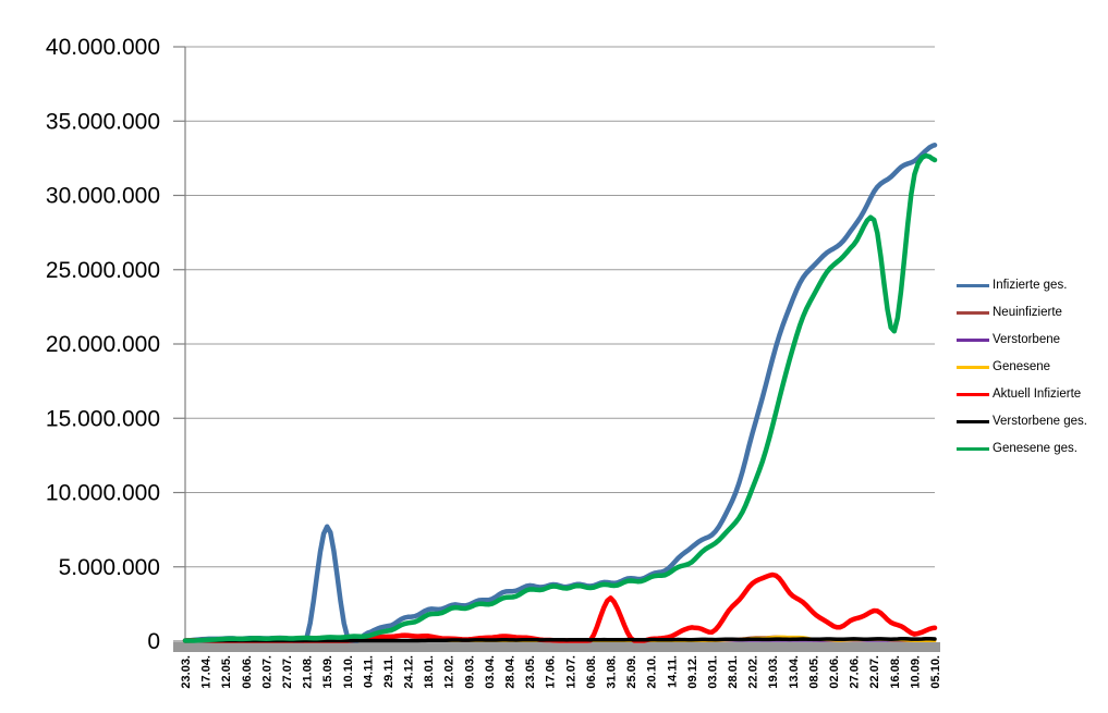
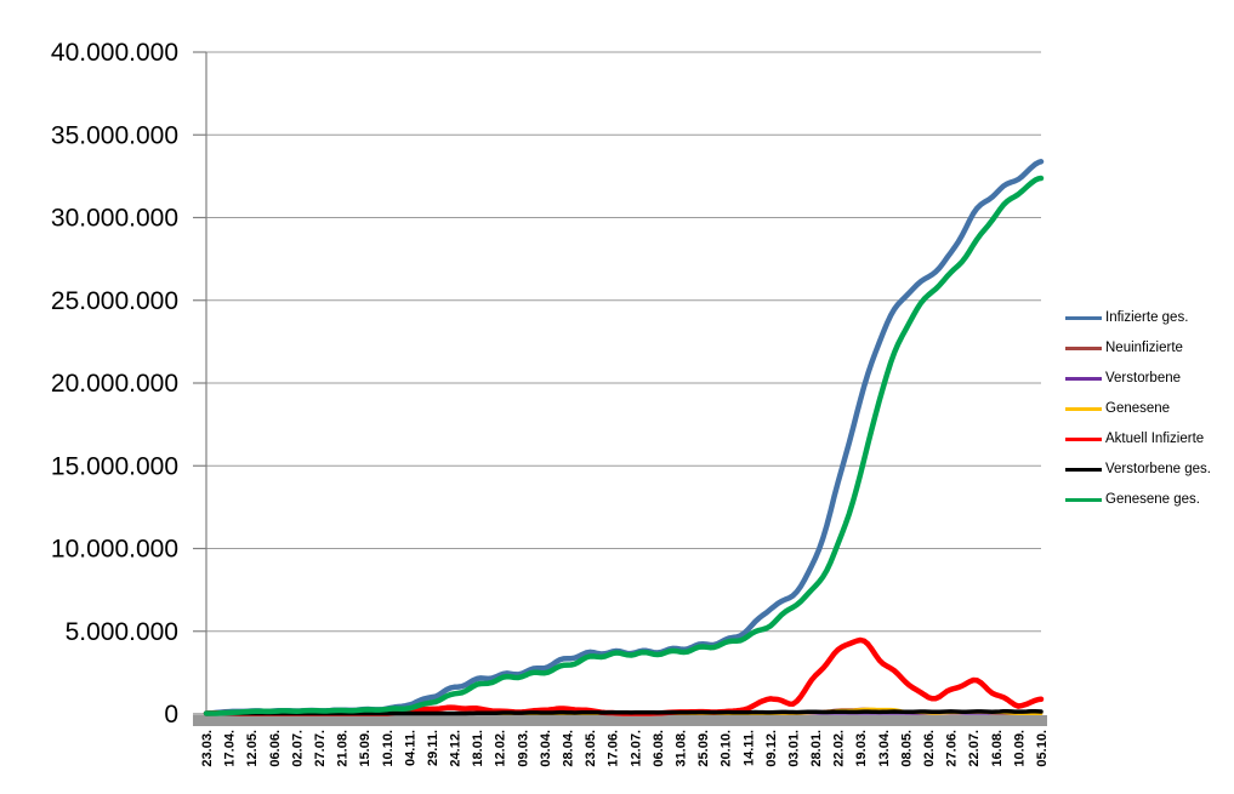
Infizierte ges./15.09.: 7700000 -> 300000
Aktuell Infizierte/31.08.: 2900000 -> 100000
Genesene ges./16.08.: 20900000 -> 30200000
